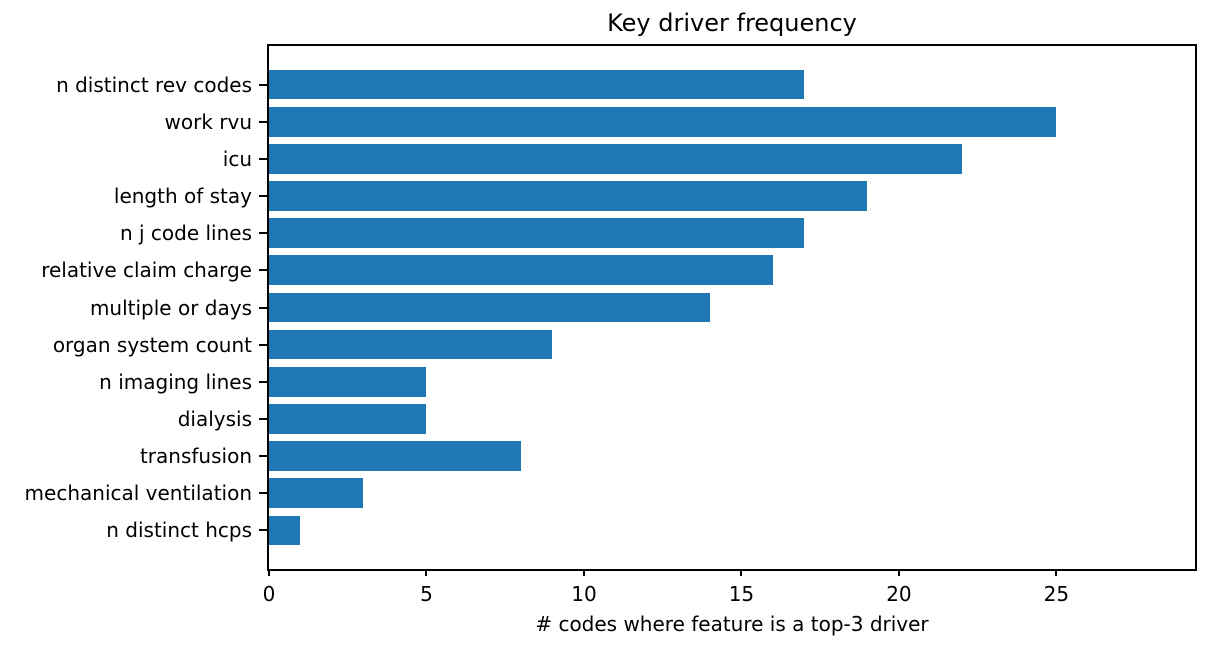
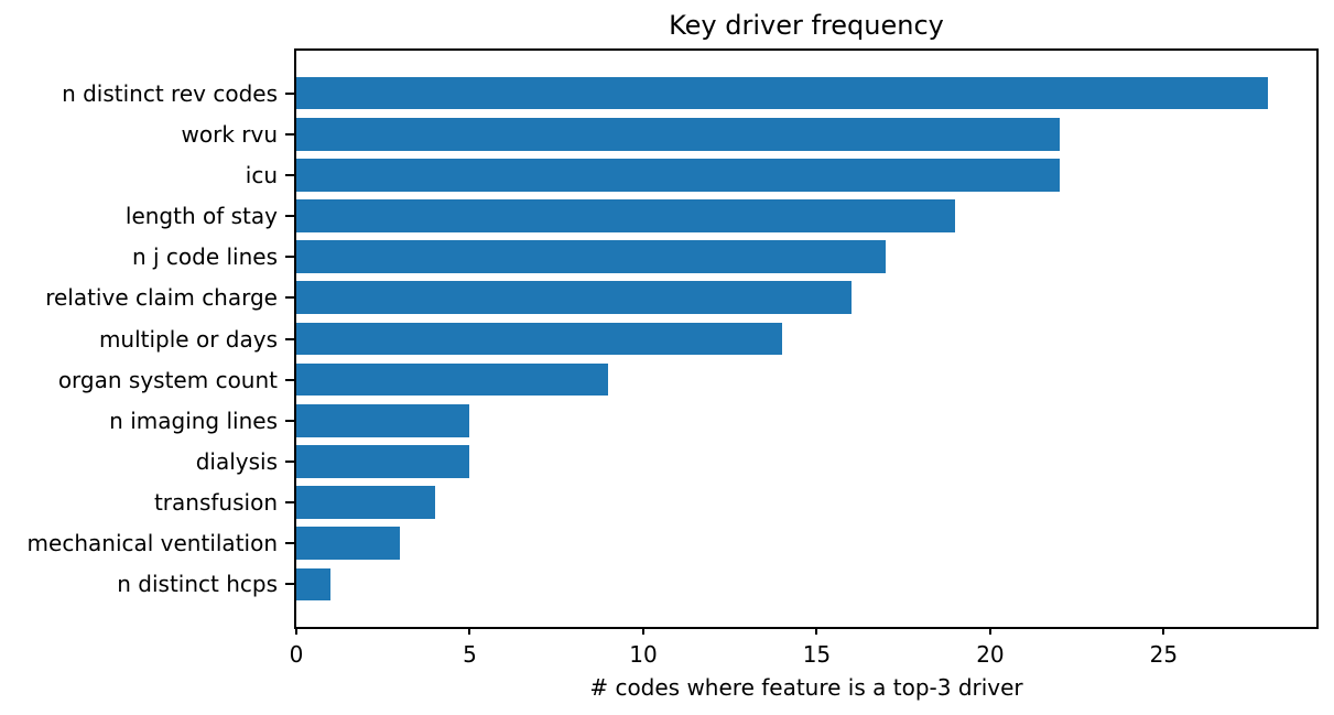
n distinct rev codes: 17 -> 28
work rvu: 25 -> 22
transfusion: 8 -> 4
